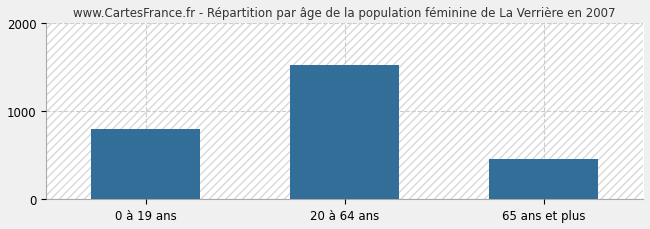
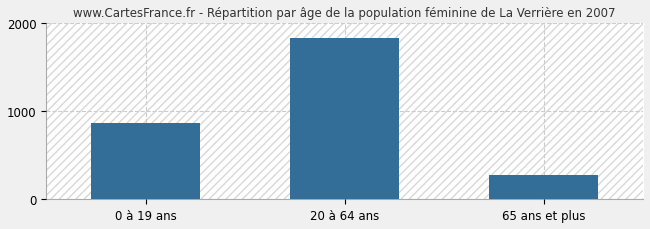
0 à 19 ans: 800 -> 870
20 à 64 ans: 1520 -> 1830
65 ans et plus: 460 -> 280
